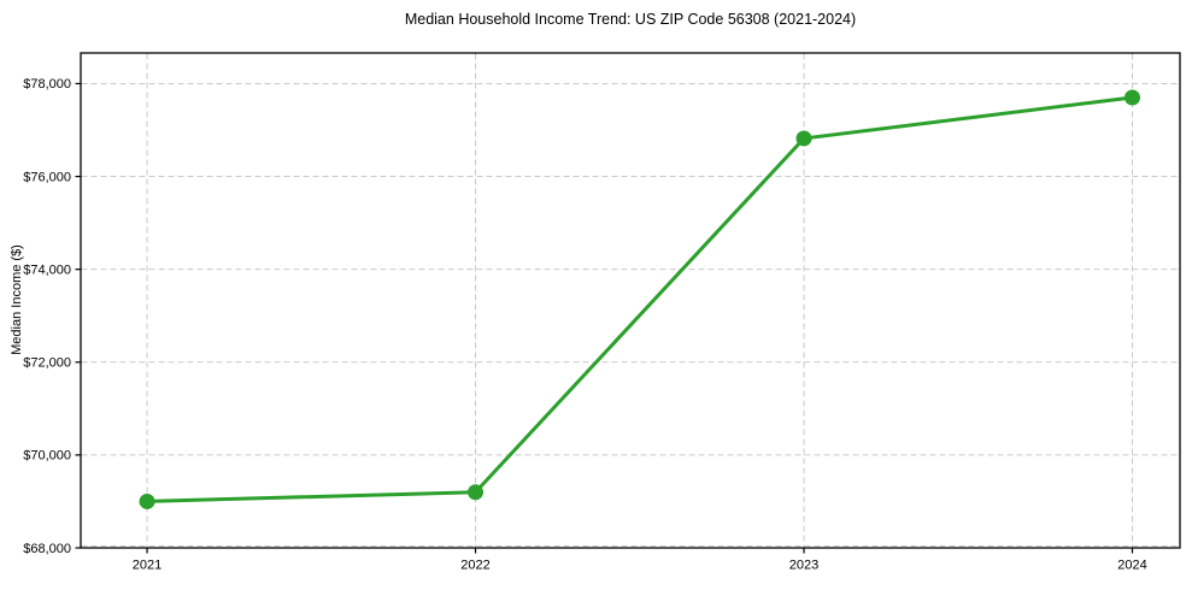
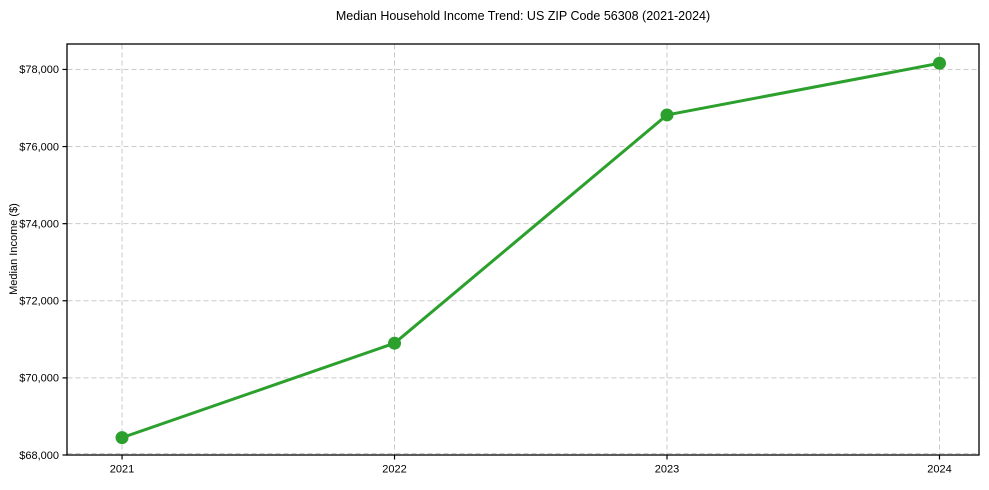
2021: $69000 -> $68400
2022: $69200 -> $70900
2024: $77700 -> $78200
